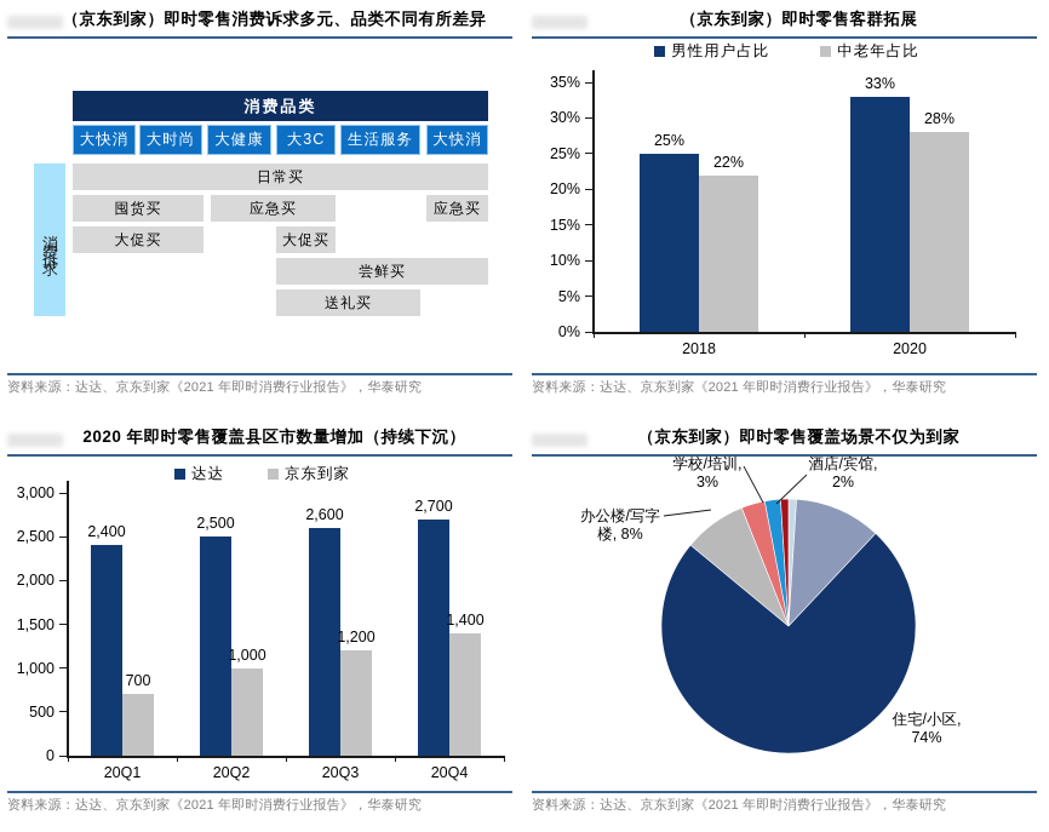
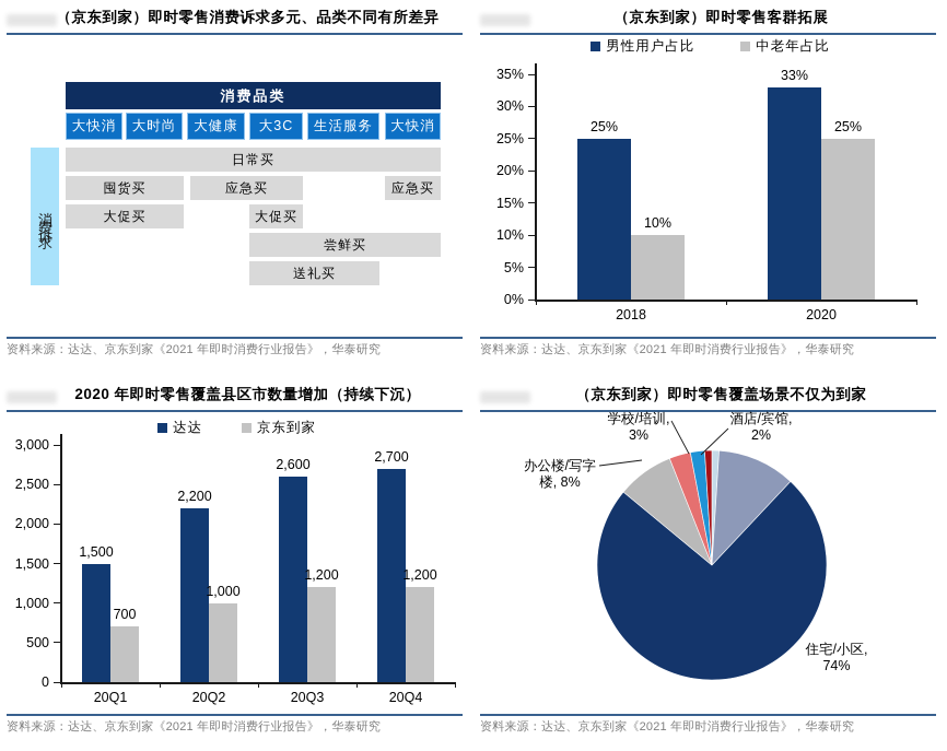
（京东到家）即时零售客群拓展/中老年占比/2018: 22% -> 10%
（京东到家）即时零售客群拓展/中老年占比/2020: 28% -> 25%
2020 年即时零售覆盖县区市数量增加（持续下沉）/达达/20Q1: 2,400 -> 1,500
2020 年即时零售覆盖县区市数量增加（持续下沉）/达达/20Q2: 2,500 -> 2,200
2020 年即时零售覆盖县区市数量增加（持续下沉）/京东到家/20Q4: 1,400 -> 1,200
